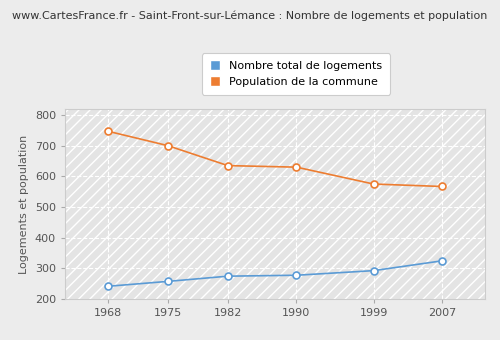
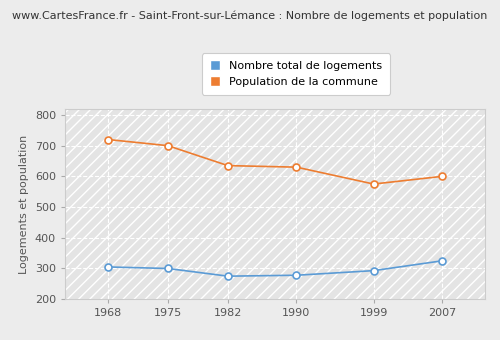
Nombre total de logements/1968: 242 -> 305
Population de la commune/1968: 747 -> 720
Nombre total de logements/1975: 258 -> 300
Population de la commune/2007: 567 -> 600
